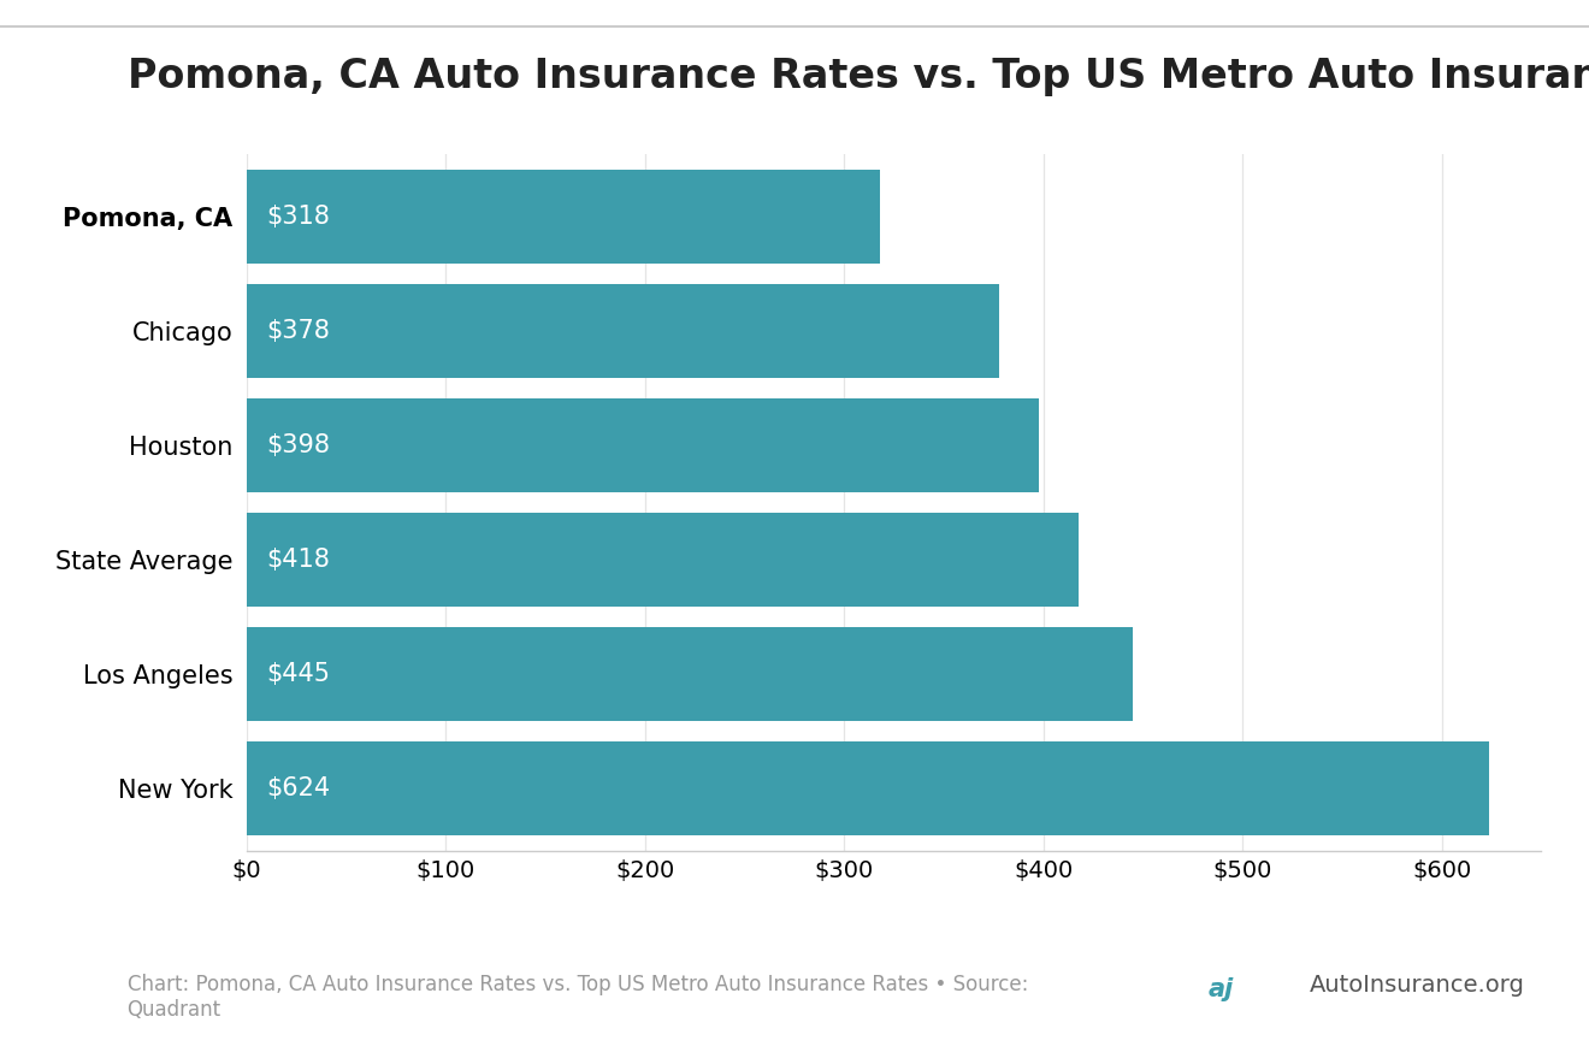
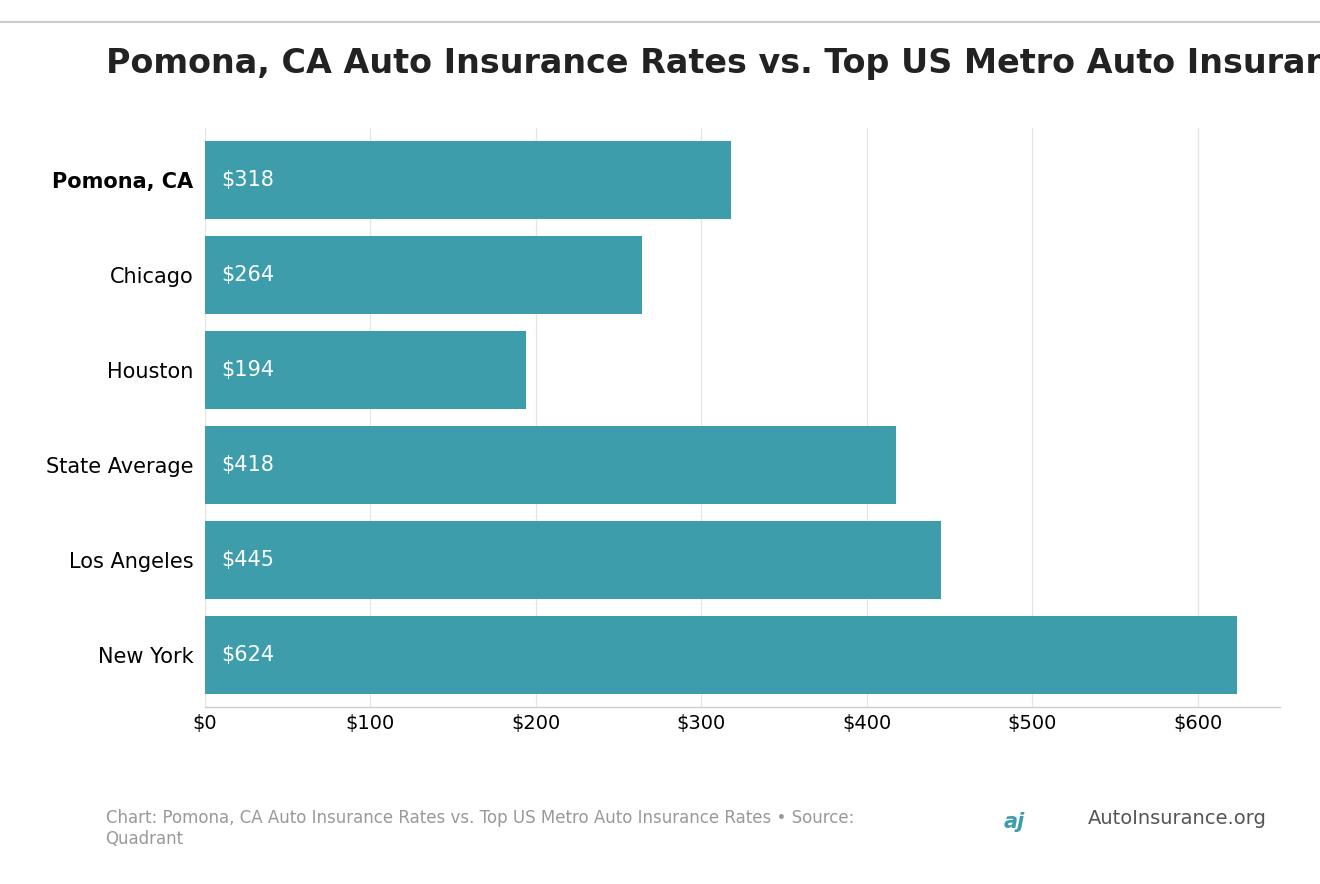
Chicago: $378 -> $264
Houston: $398 -> $194
